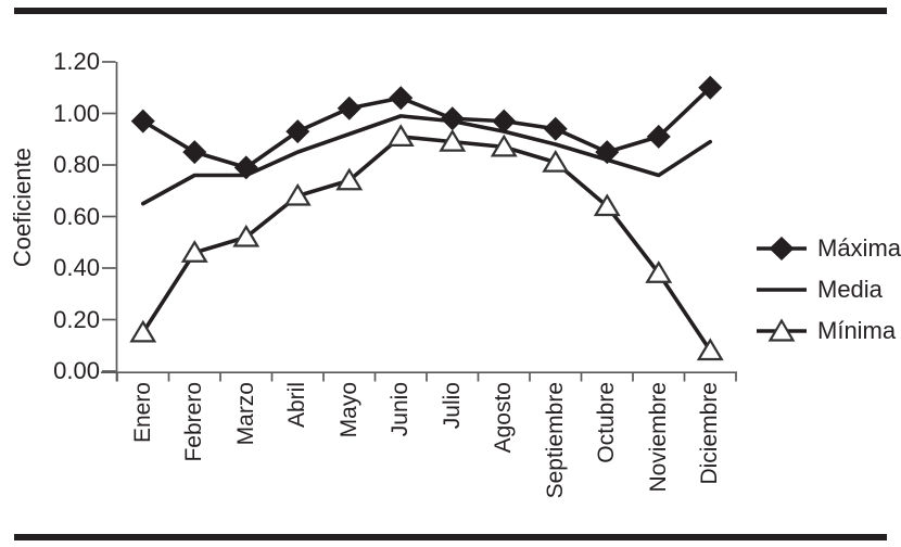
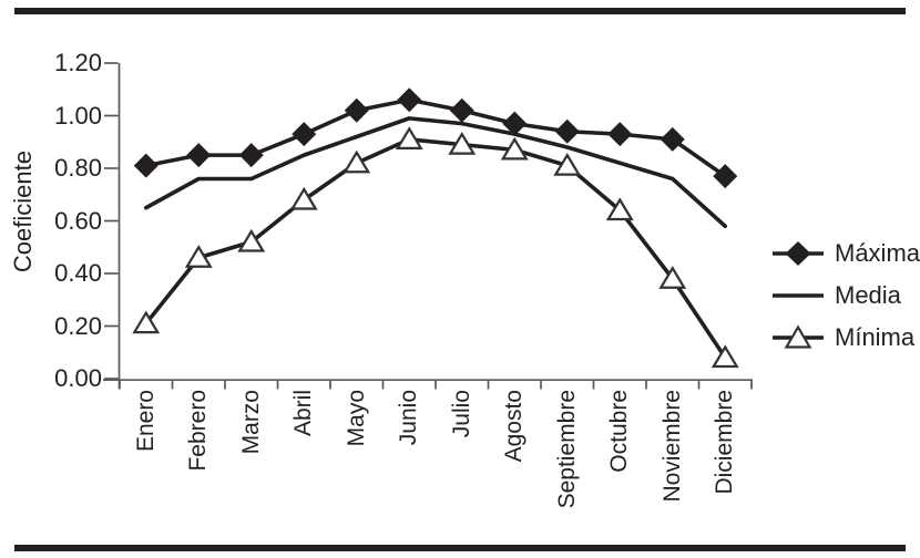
Máxima/Enero: 0.97 -> 0.81
Mínima/Enero: 0.15 -> 0.21
Máxima/Marzo: 0.79 -> 0.85
Mínima/Mayo: 0.74 -> 0.82
Máxima/Julio: 0.98 -> 1.02
Máxima/Octubre: 0.85 -> 0.93
Máxima/Diciembre: 1.10 -> 0.77
Media/Diciembre: 0.89 -> 0.58
